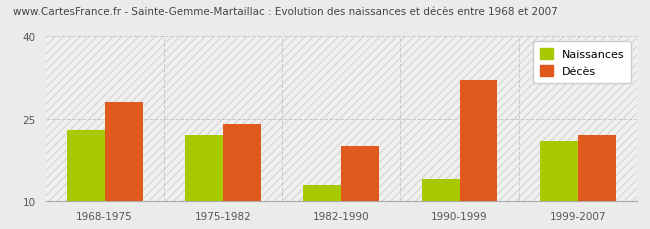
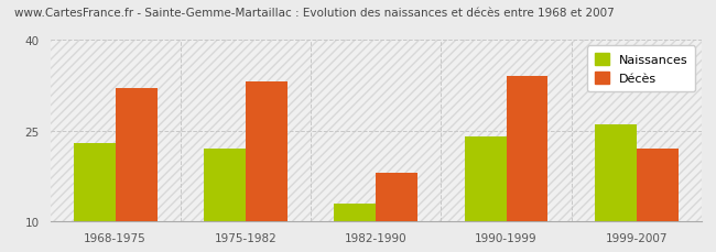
Décès/1968-1975: 28 -> 32
Décès/1975-1982: 24 -> 33
Décès/1982-1990: 20 -> 18
Naissances/1990-1999: 14 -> 24
Décès/1990-1999: 32 -> 34
Naissances/1999-2007: 21 -> 26
